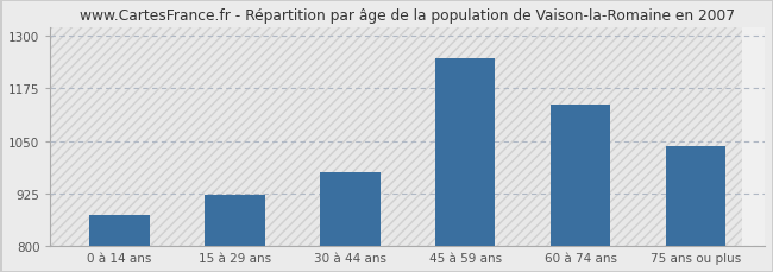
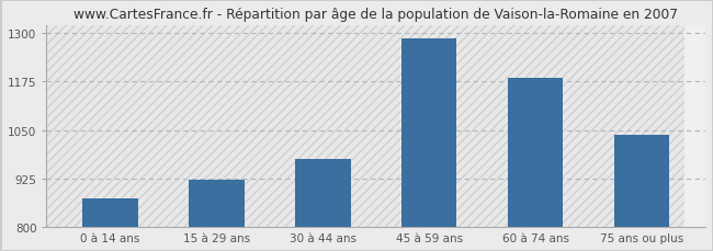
45 à 59 ans: 1245 -> 1285
60 à 74 ans: 1135 -> 1185
